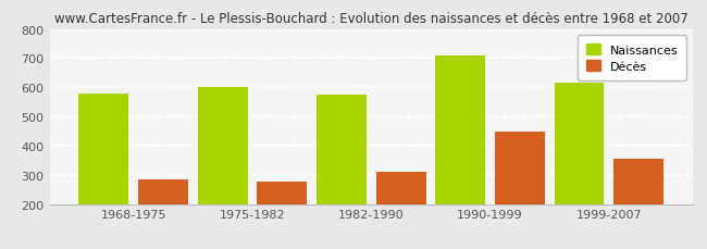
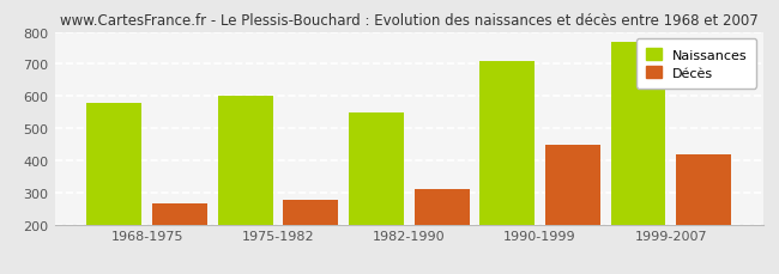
Décès/1968-1975: 285 -> 265
Naissances/1982-1990: 575 -> 548
Naissances/1999-2007: 615 -> 770
Décès/1999-2007: 355 -> 420
